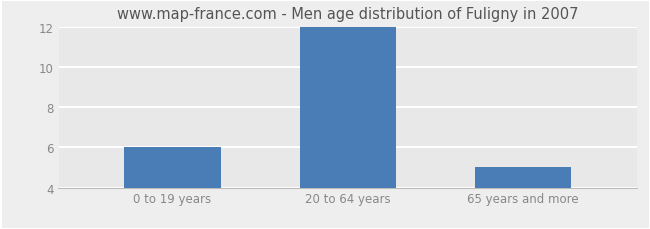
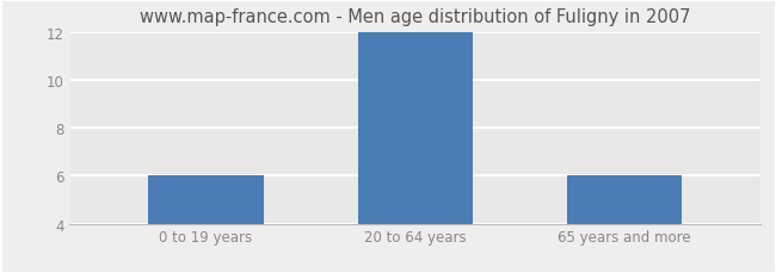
65 years and more: 5 -> 6
